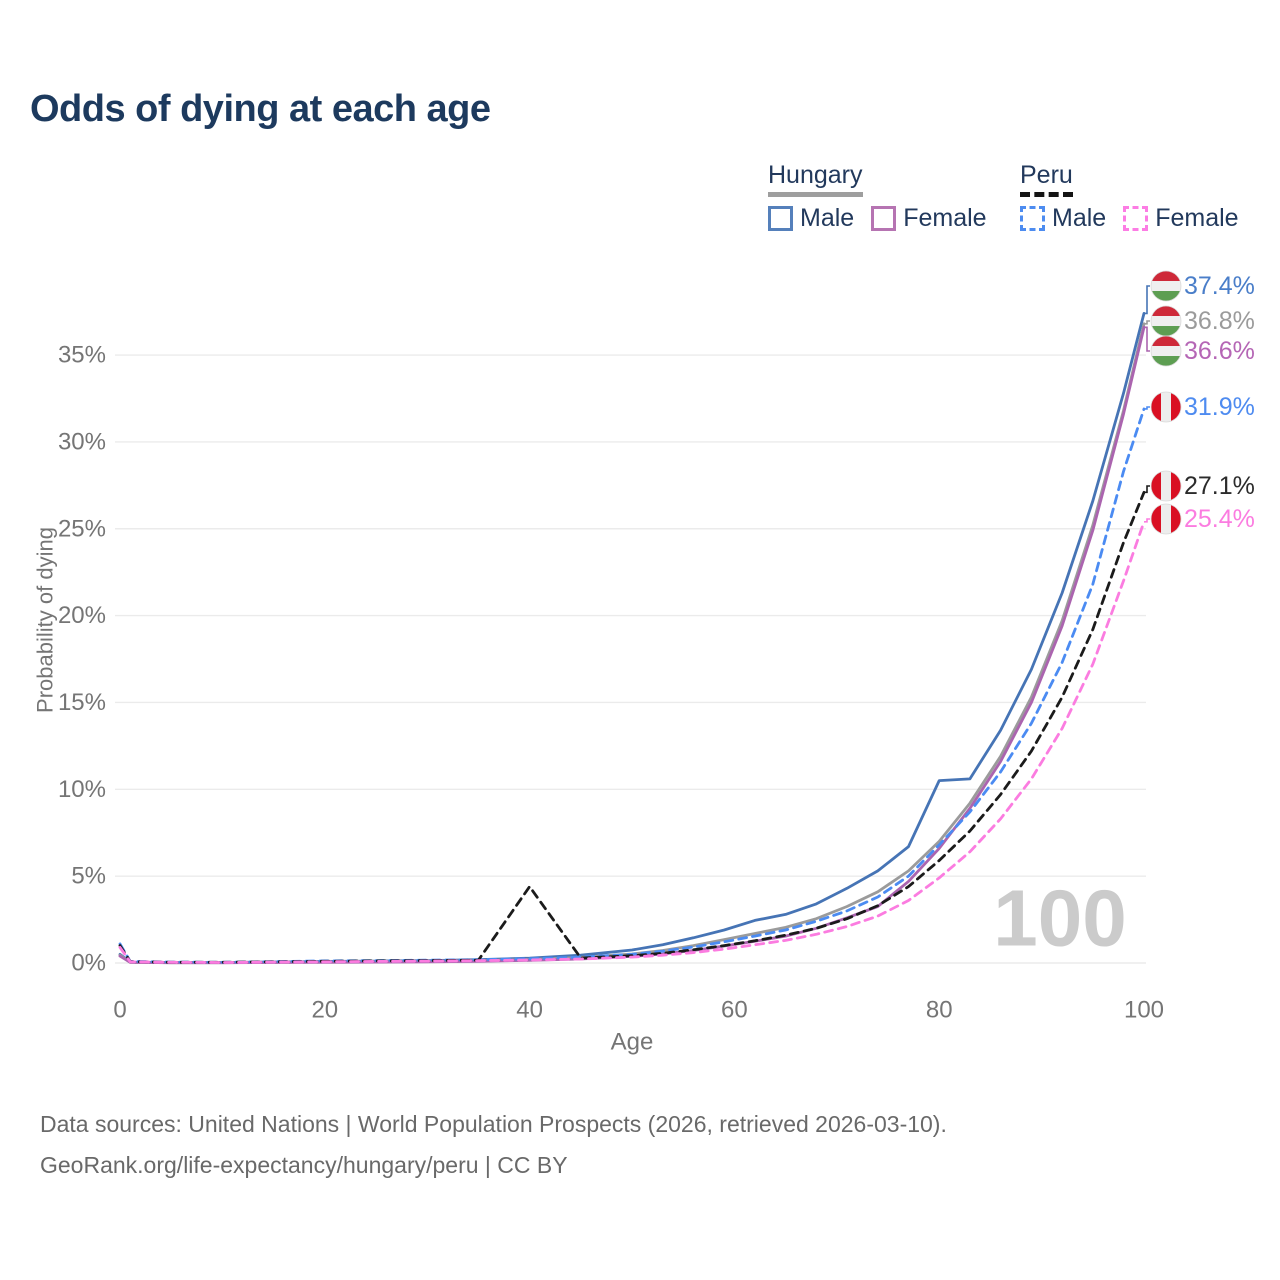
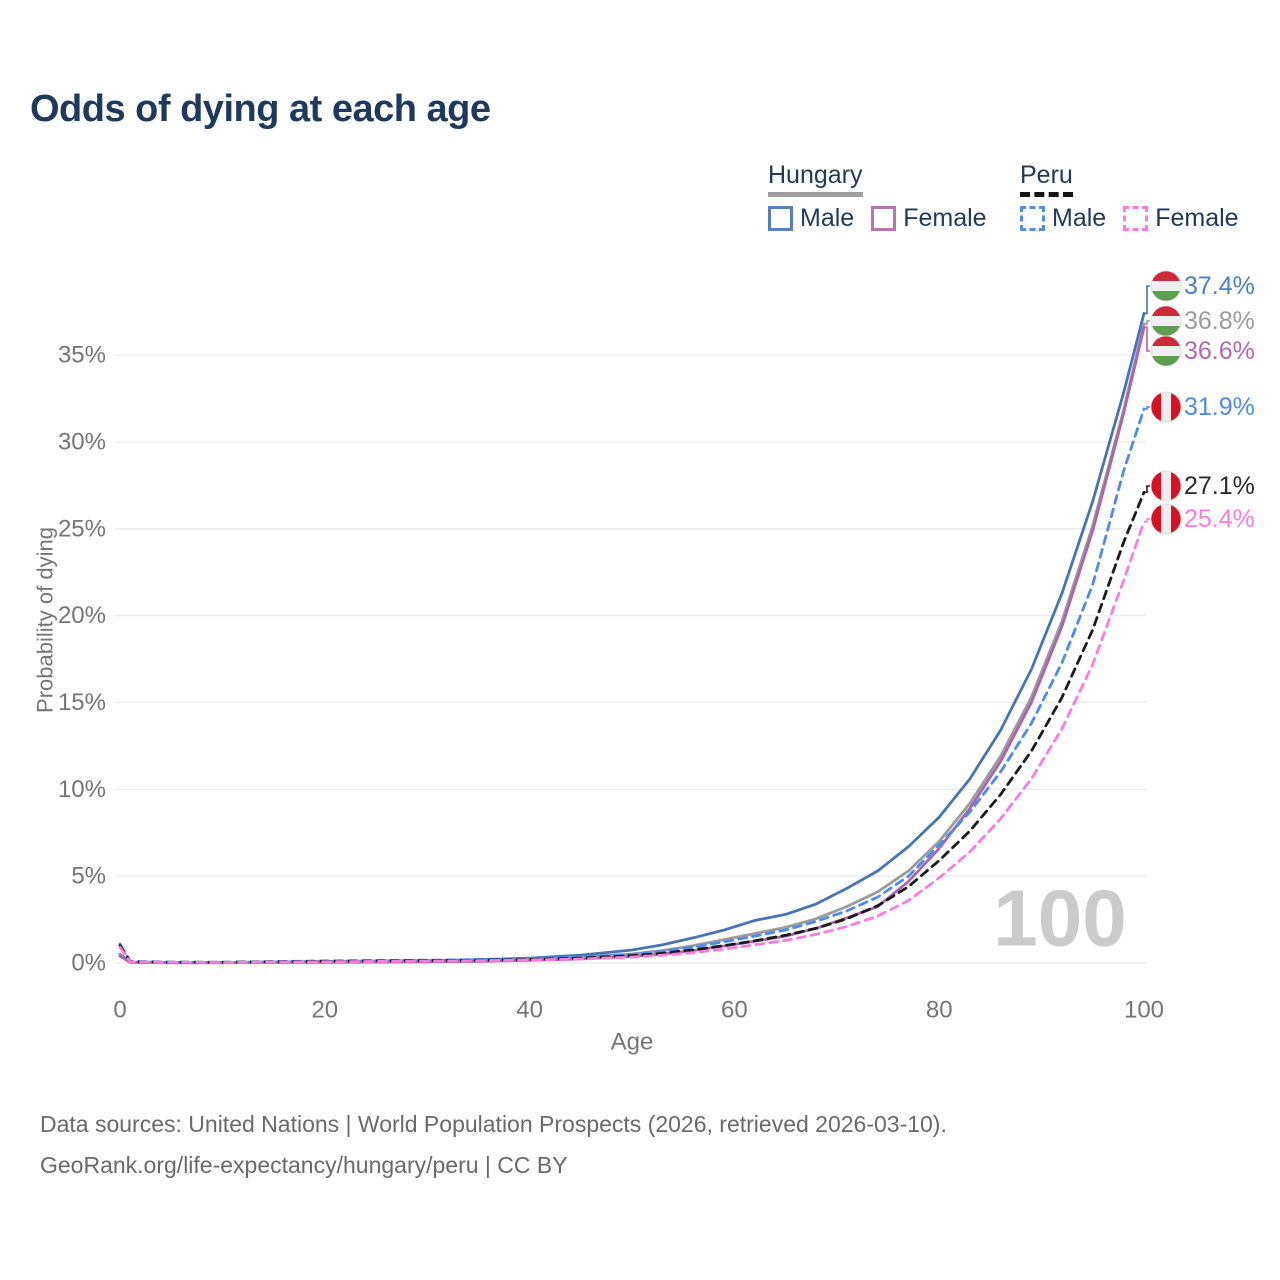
Peru/40: 4.4% -> 0.2%
Hungary Male/80: 10.5% -> 8.4%
